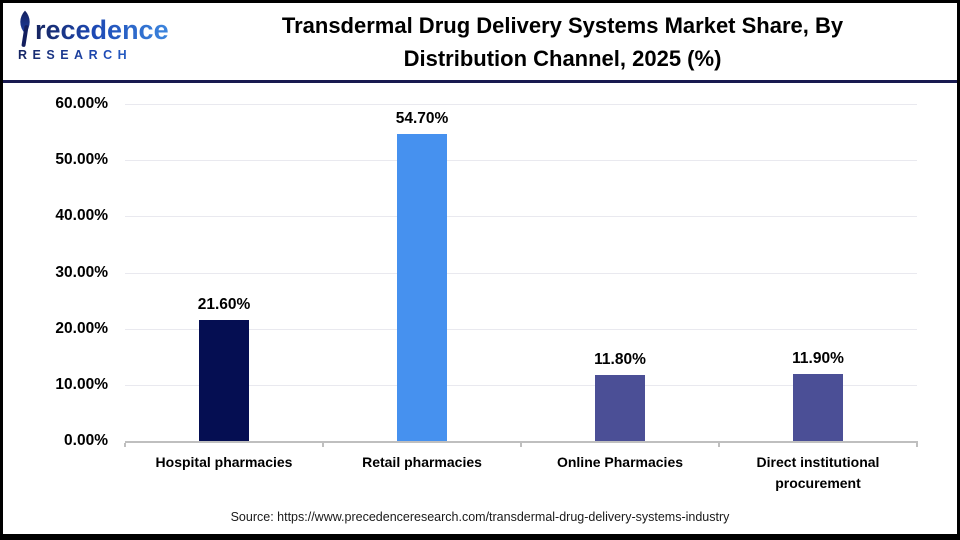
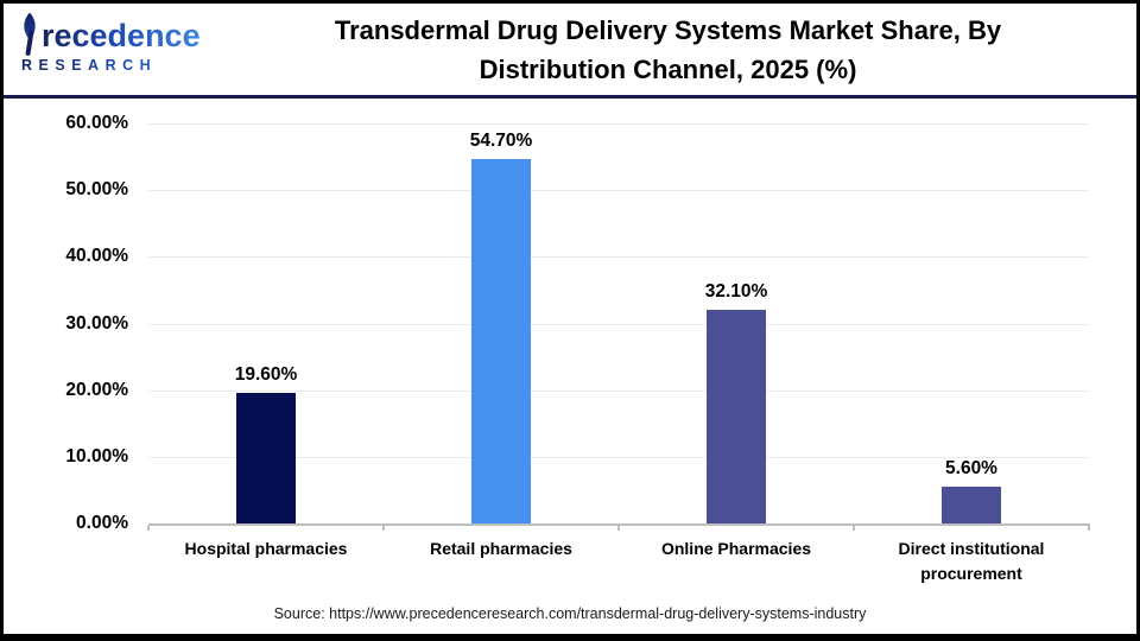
Hospital pharmacies: 21.60% -> 19.60%
Online Pharmacies: 11.80% -> 32.10%
Direct institutional procurement: 11.90% -> 5.60%
